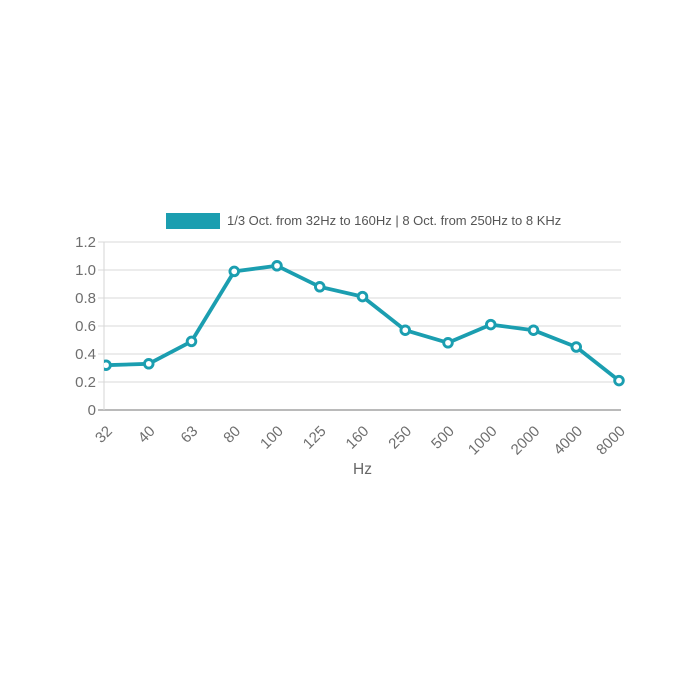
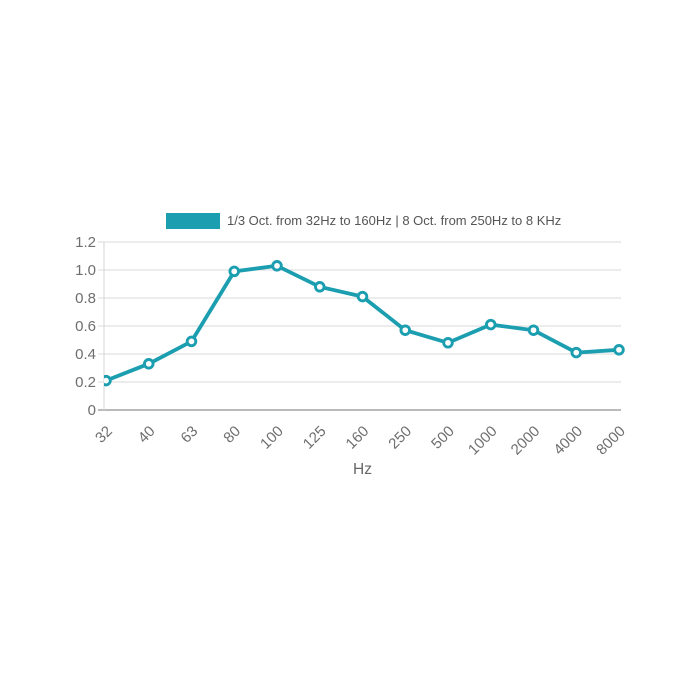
32: 0.32 -> 0.21
4000: 0.45 -> 0.41
8000: 0.21 -> 0.43
